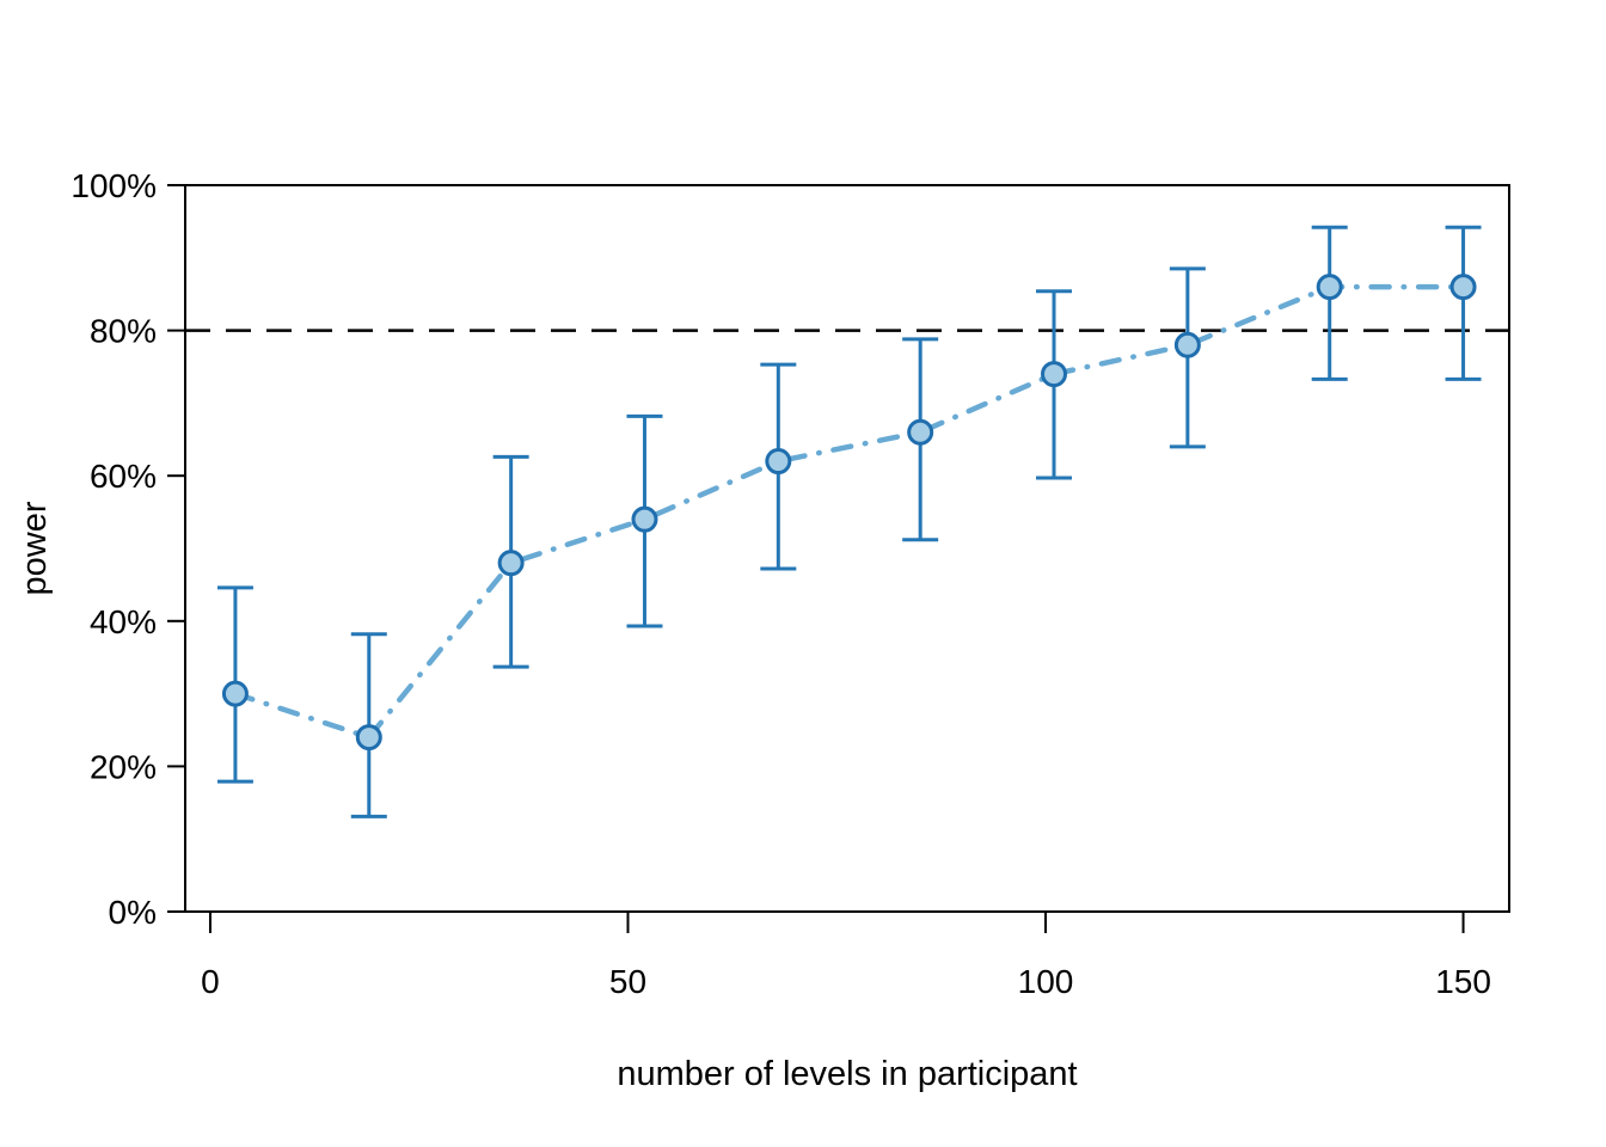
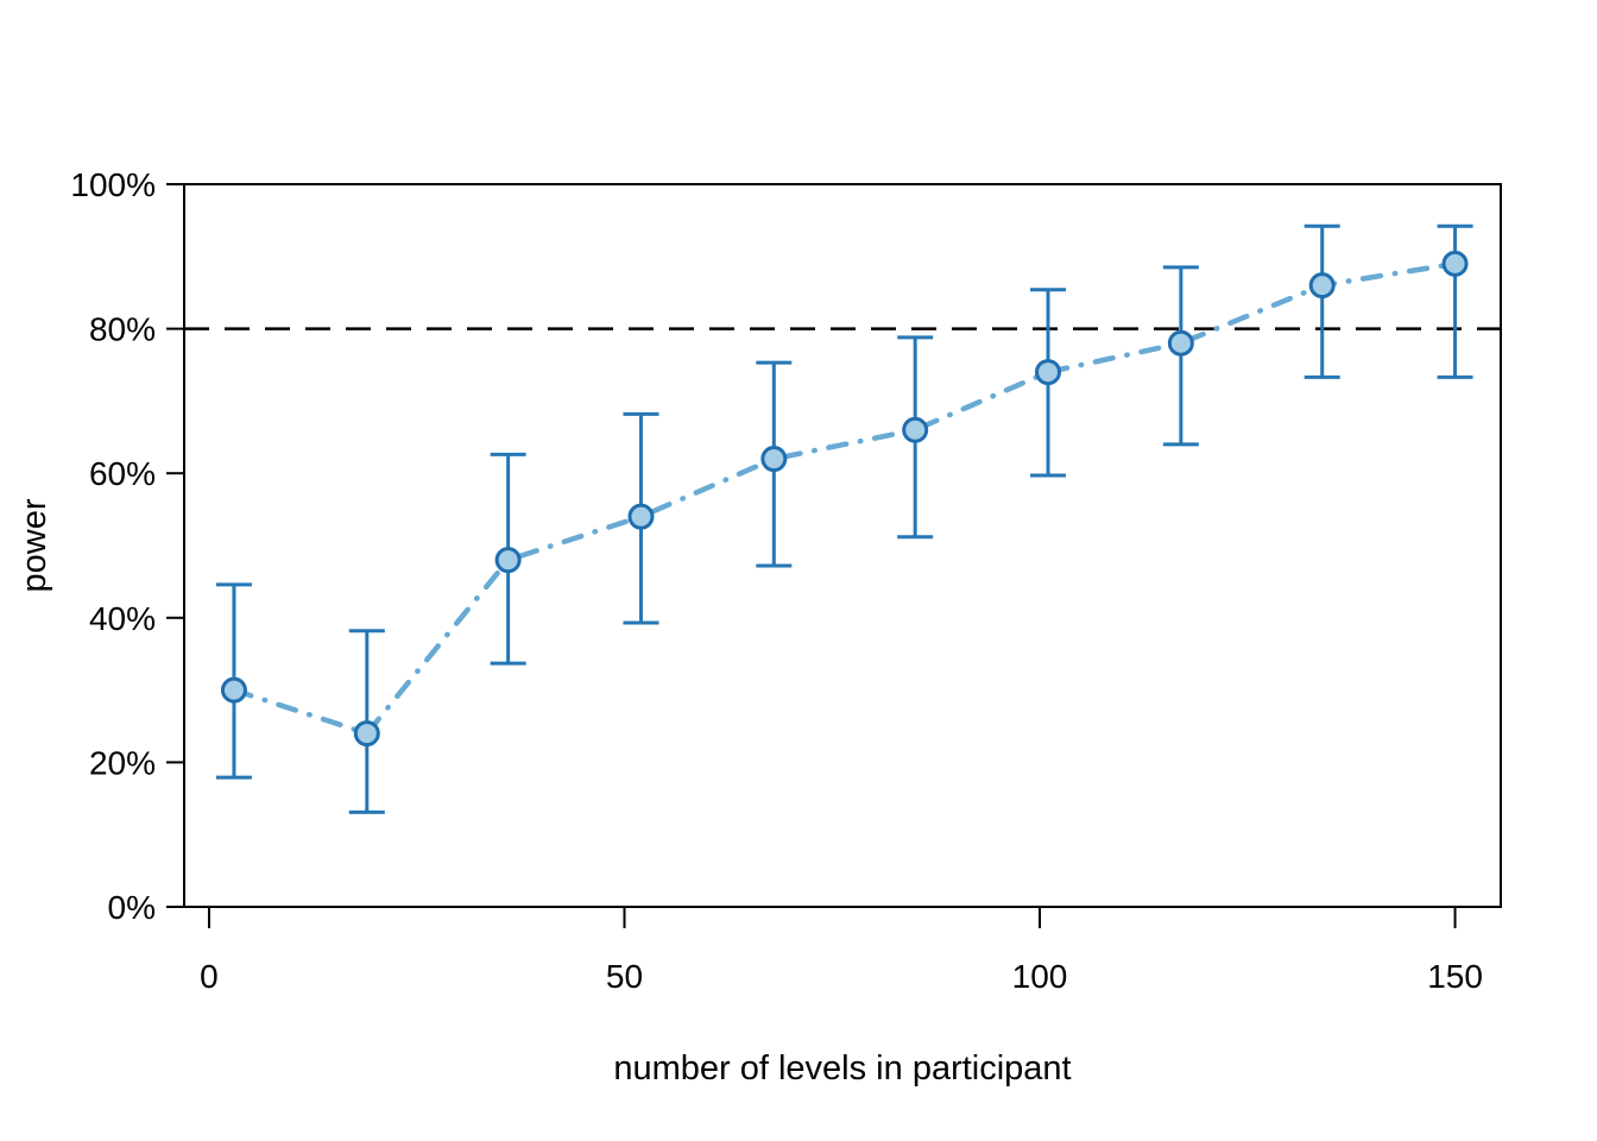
150: 86% -> 89%
